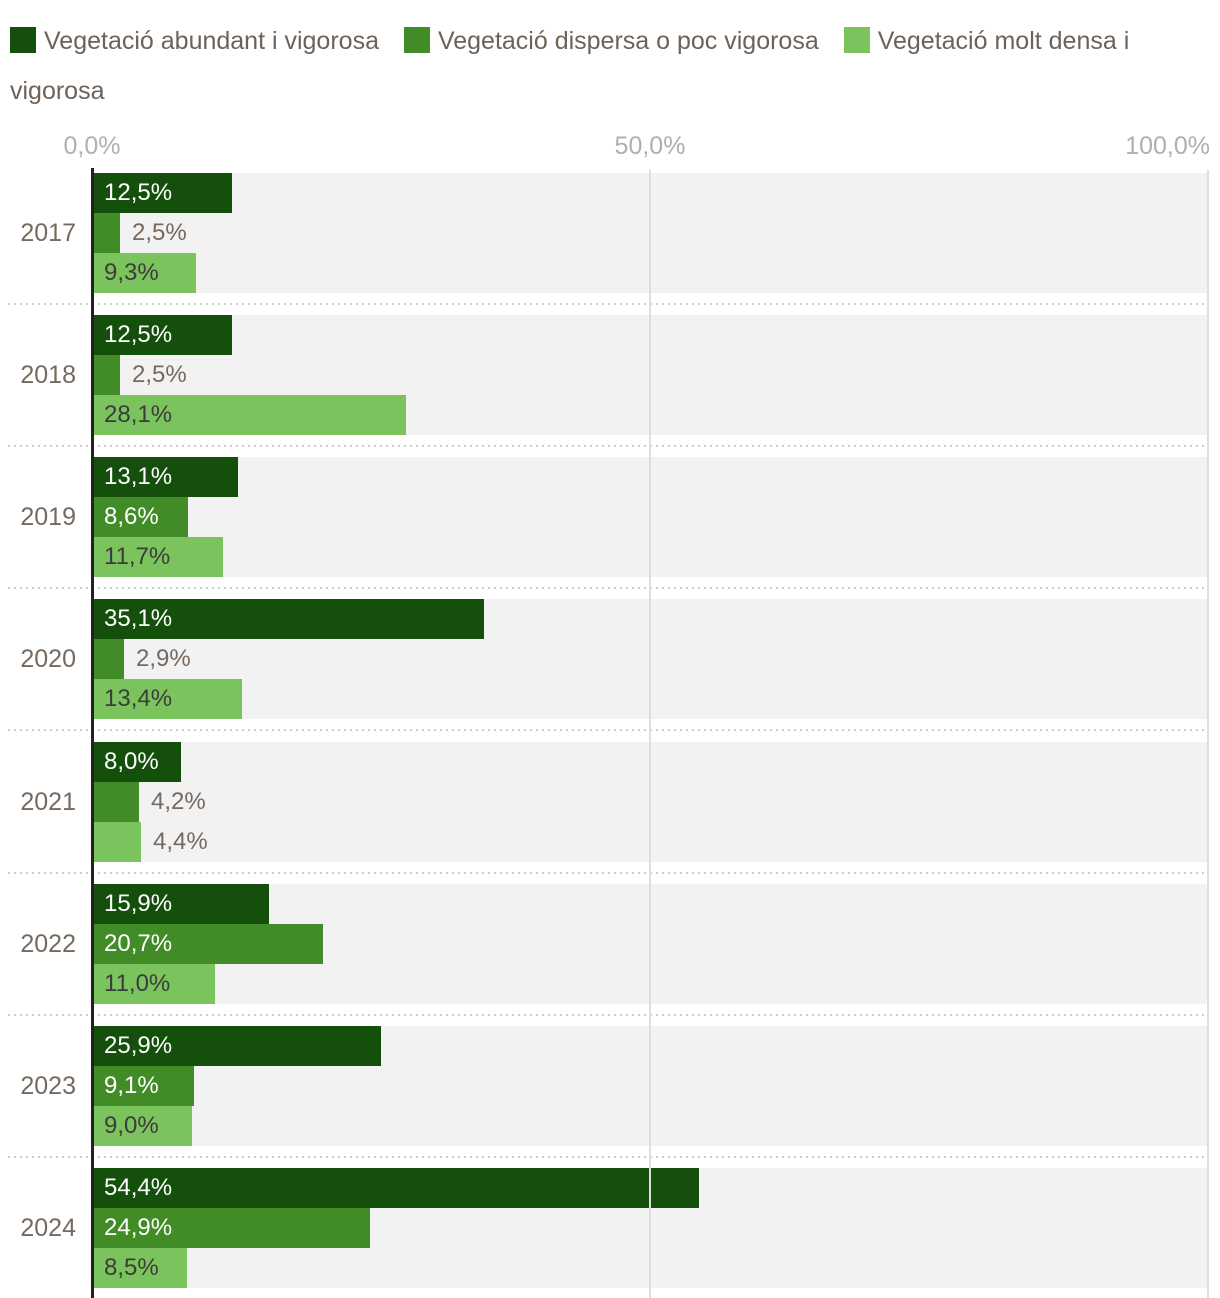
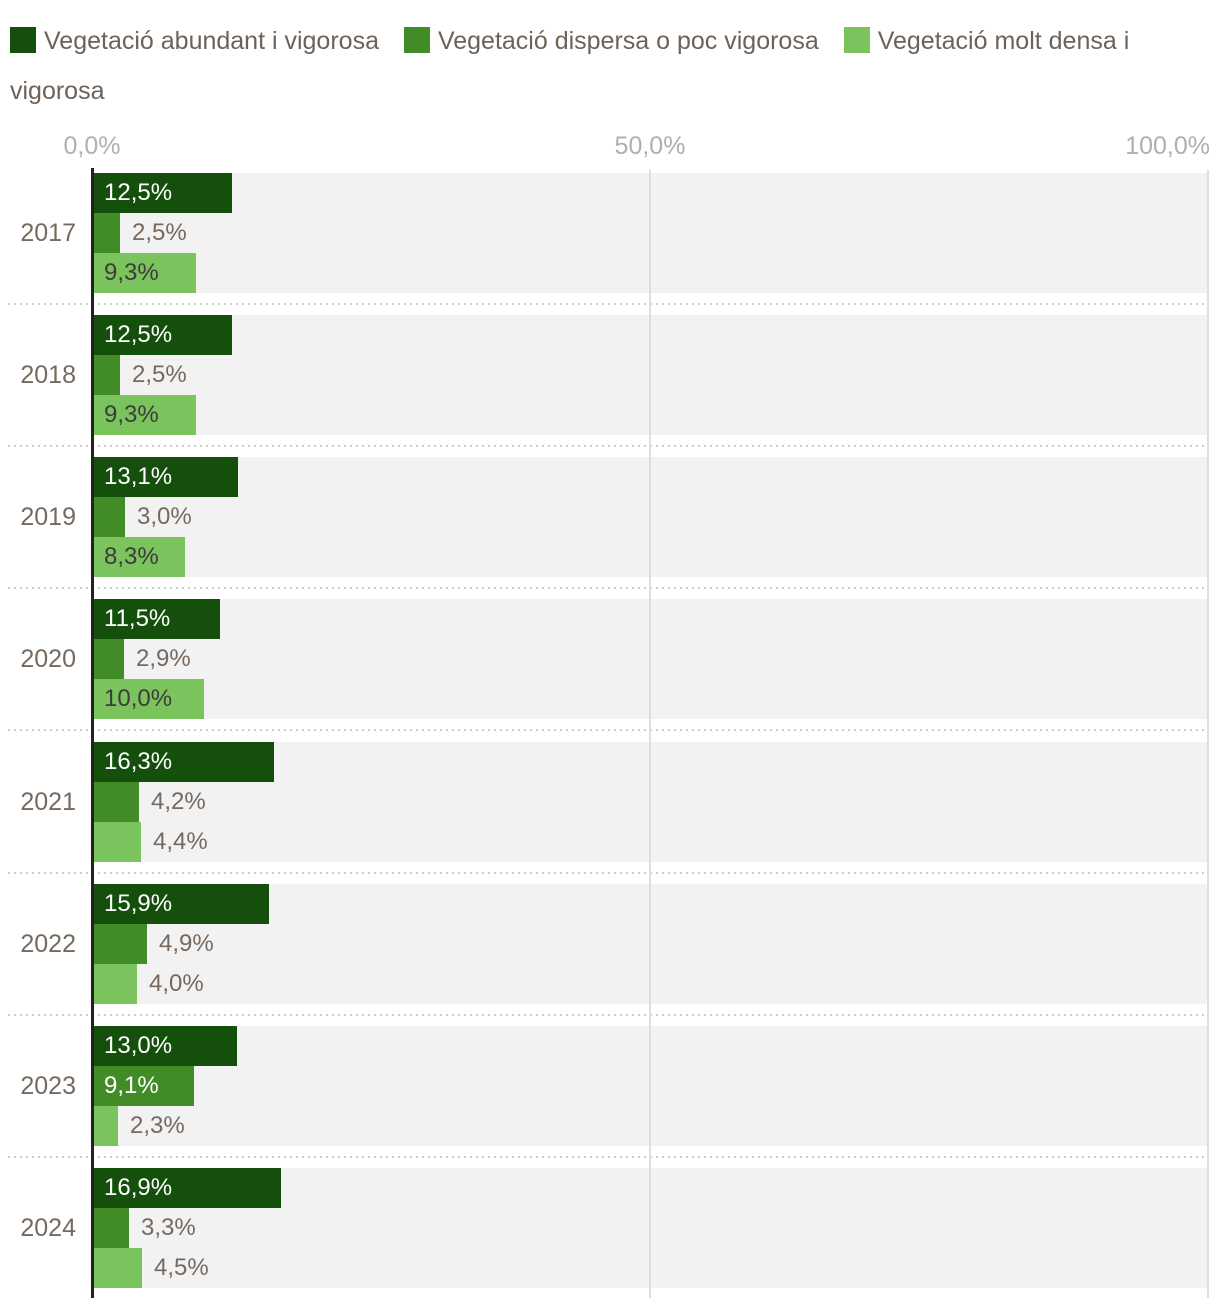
Vegetació molt densa i vigorosa/2018: 28,1% -> 9,3%
Vegetació dispersa o poc vigorosa/2019: 8,6% -> 3,0%
Vegetació molt densa i vigorosa/2019: 11,7% -> 8,3%
Vegetació abundant i vigorosa/2020: 35,1% -> 11,5%
Vegetació molt densa i vigorosa/2020: 13,4% -> 10,0%
Vegetació abundant i vigorosa/2021: 8,0% -> 16,3%
Vegetació dispersa o poc vigorosa/2022: 20,7% -> 4,9%
Vegetació molt densa i vigorosa/2022: 11,0% -> 4,0%
Vegetació abundant i vigorosa/2023: 25,9% -> 13,0%
Vegetació molt densa i vigorosa/2023: 9,0% -> 2,3%
Vegetació abundant i vigorosa/2024: 54,4% -> 16,9%
Vegetació dispersa o poc vigorosa/2024: 24,9% -> 3,3%
Vegetació molt densa i vigorosa/2024: 8,5% -> 4,5%
